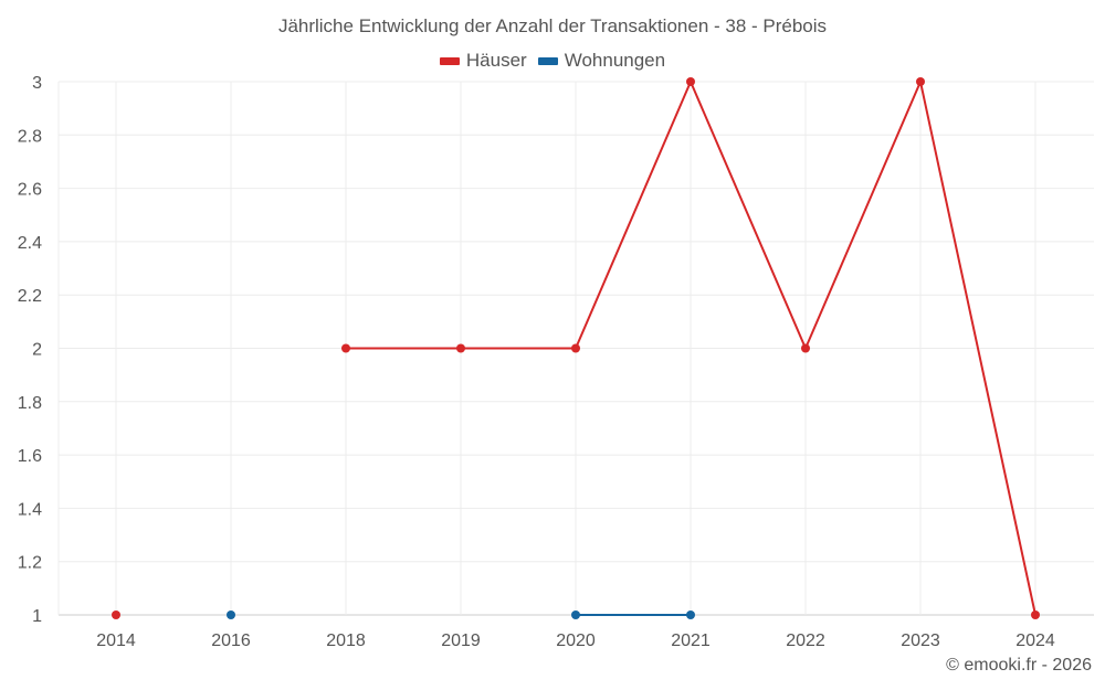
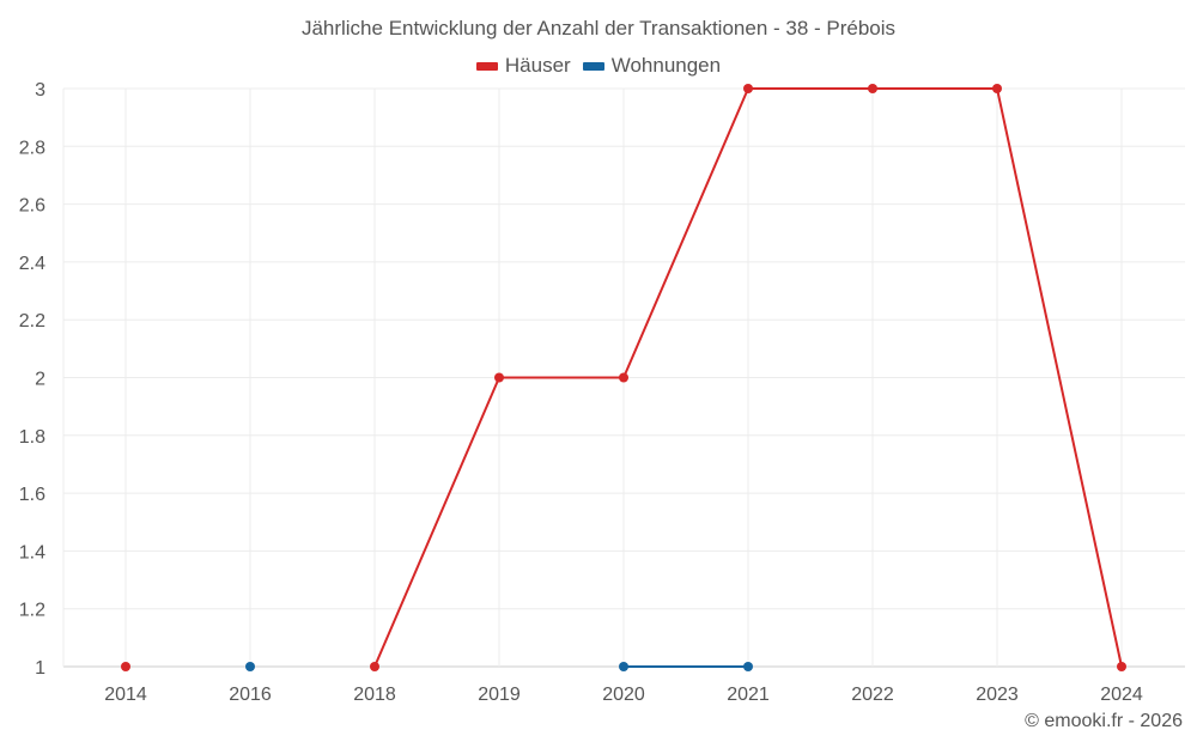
Häuser/2018: 2 -> 1
Häuser/2022: 2 -> 3
